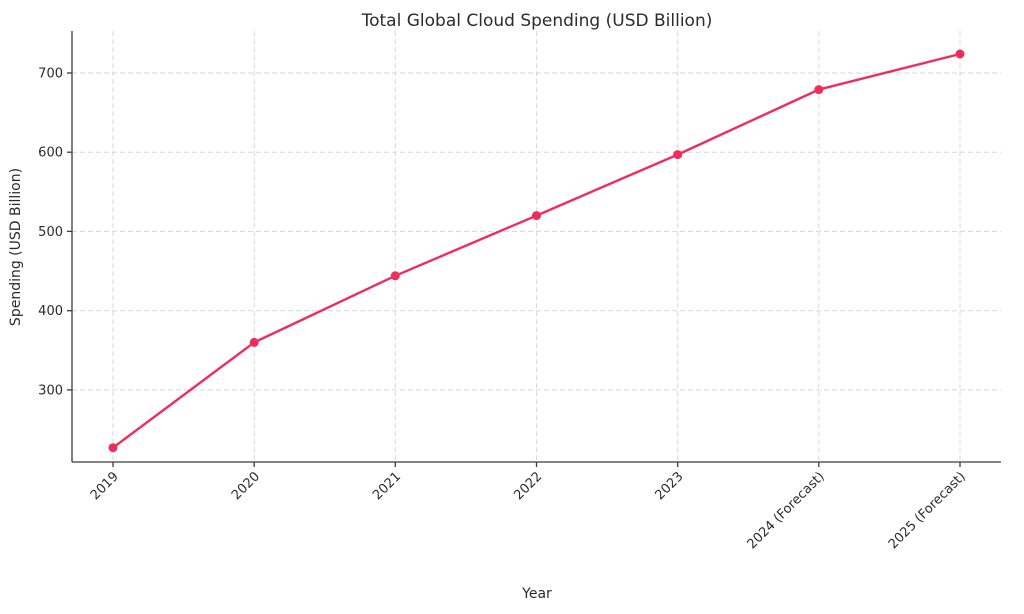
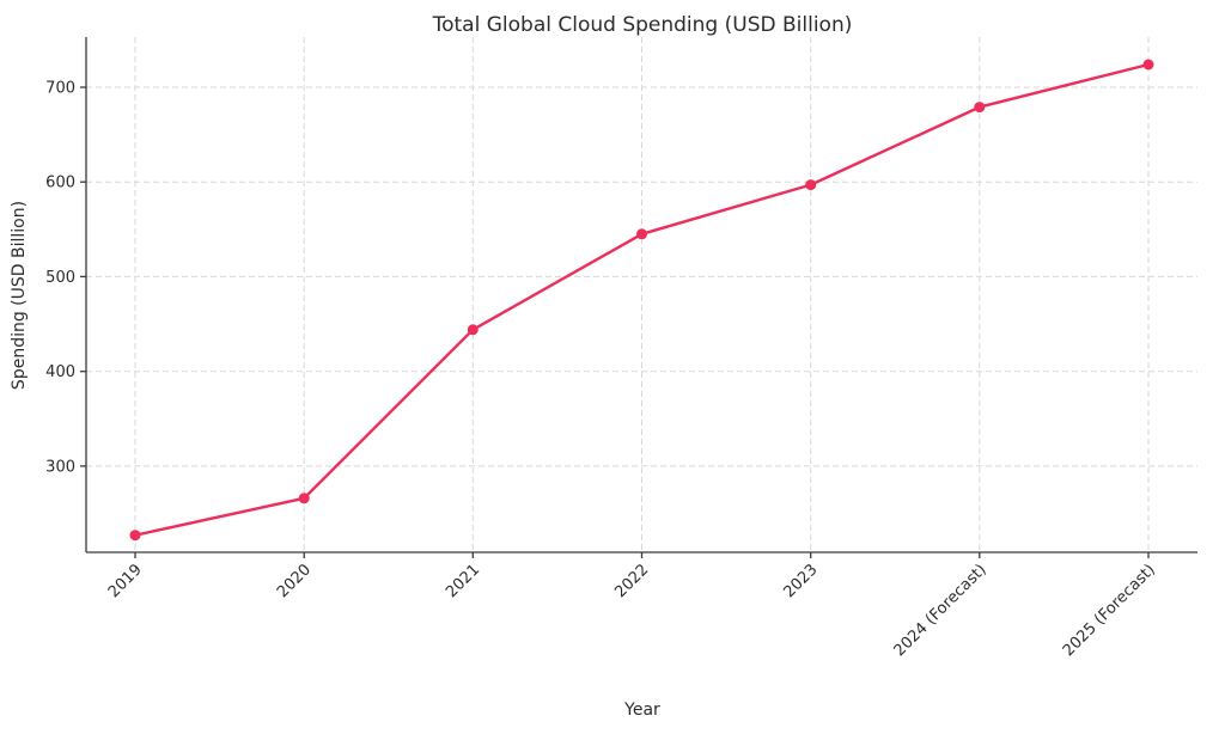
2020: 360 -> 270
2022: 520 -> 540
